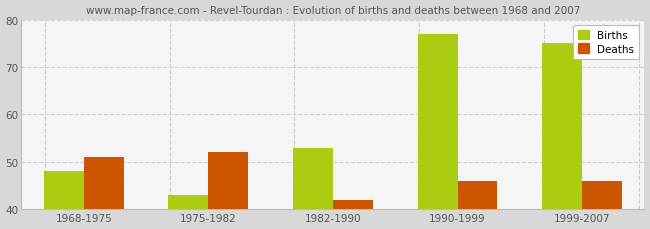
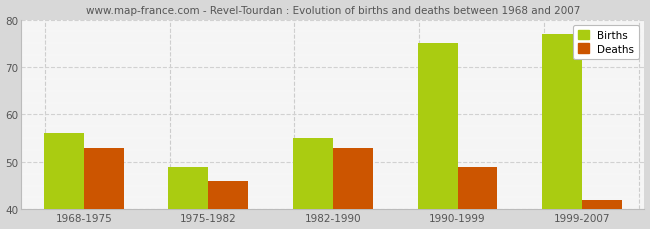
Births/1968-1975: 48 -> 56
Deaths/1968-1975: 51 -> 53
Births/1975-1982: 43 -> 49
Deaths/1975-1982: 52 -> 46
Births/1982-1990: 53 -> 55
Deaths/1982-1990: 42 -> 53
Births/1990-1999: 77 -> 75
Deaths/1990-1999: 46 -> 49
Births/1999-2007: 75 -> 77
Deaths/1999-2007: 46 -> 42
